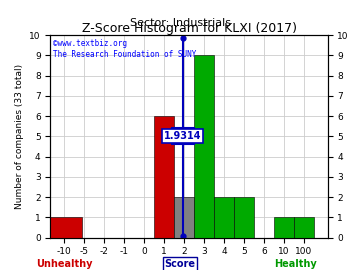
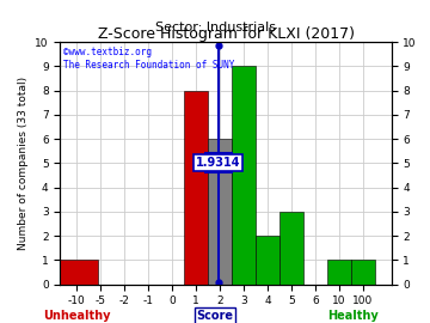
1: 6 -> 8
2: 2 -> 6
5: 2 -> 3
